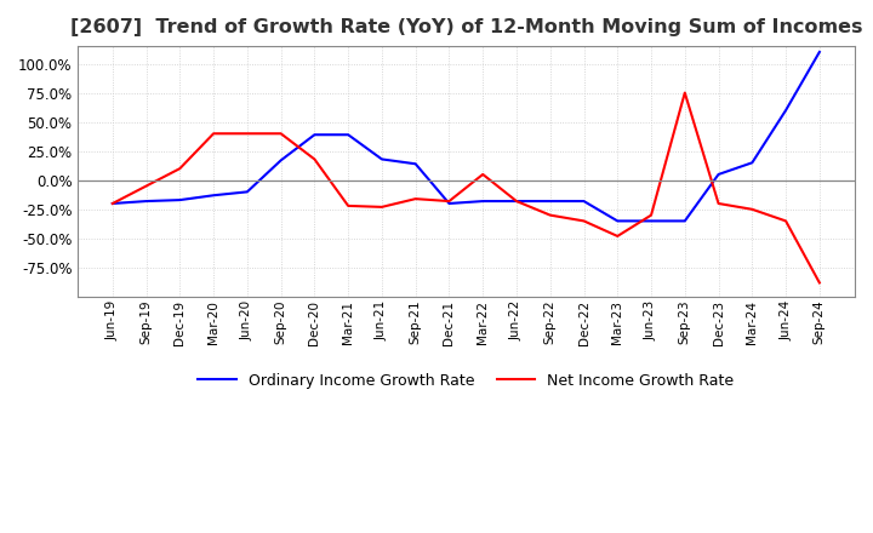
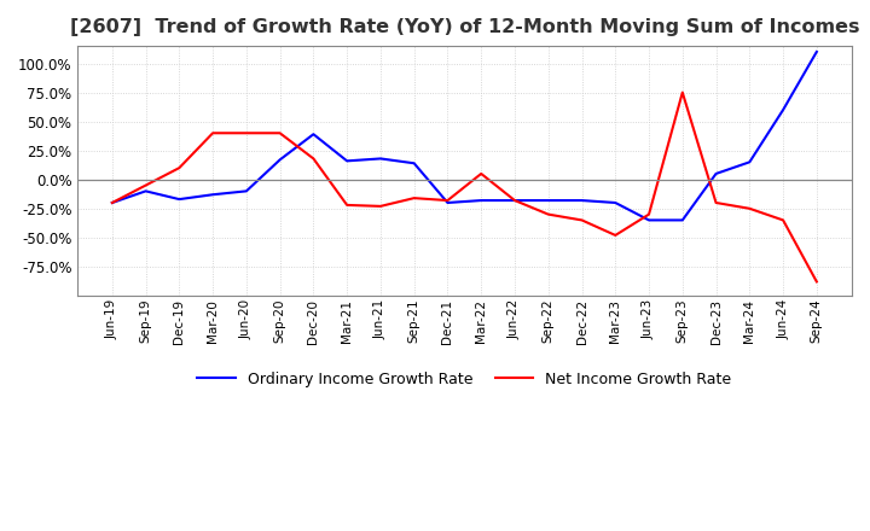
Ordinary Income Growth Rate/Sep-19: -18% -> -10%
Ordinary Income Growth Rate/Mar-21: 39% -> 16%
Ordinary Income Growth Rate/Mar-23: -35% -> -20%
